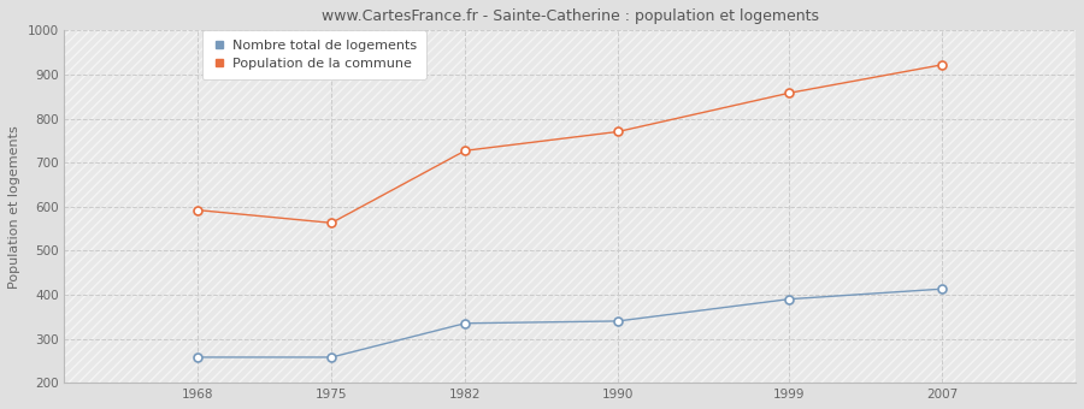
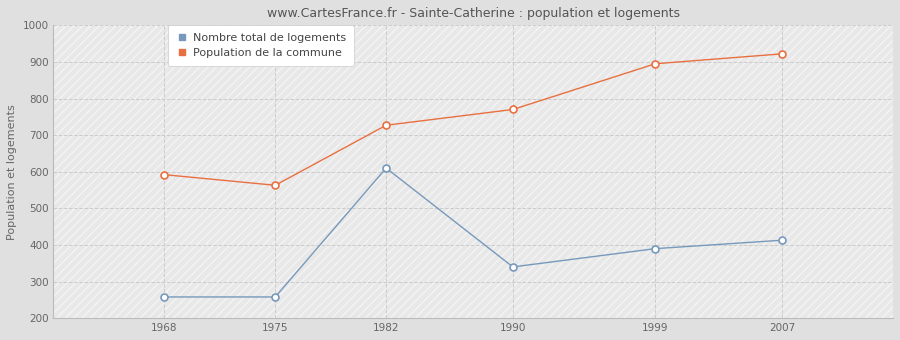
Nombre total de logements/1982: 335 -> 610
Population de la commune/1999: 858 -> 895
